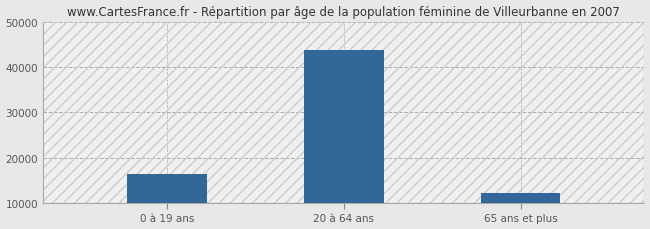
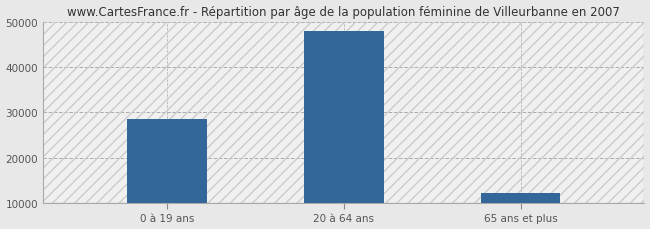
0 à 19 ans: 16500 -> 28500
20 à 64 ans: 43800 -> 48000
